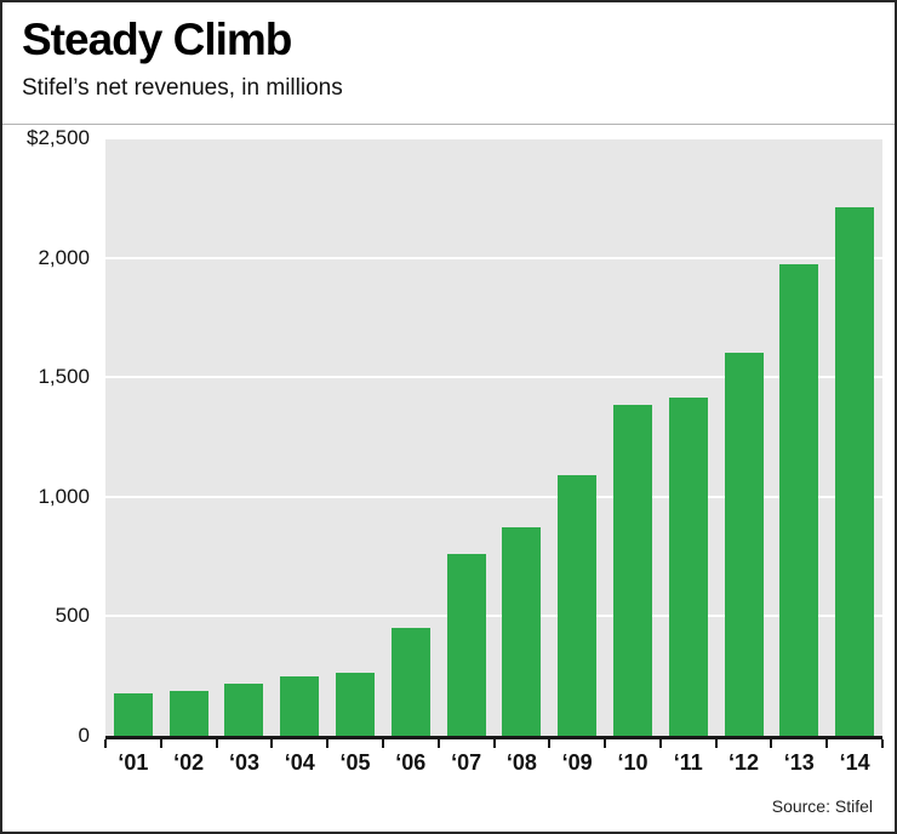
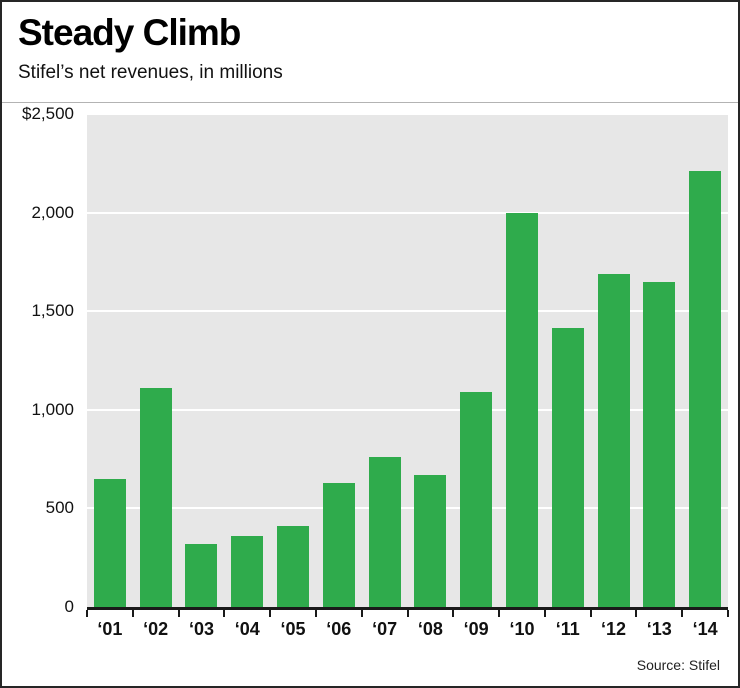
‘01: $180 -> $650
‘02: $190 -> $1110
‘03: $220 -> $320
‘04: $250 -> $360
‘05: $260 -> $410
‘06: $450 -> $630
‘08: $870 -> $670
‘10: $1380 -> $2000
‘12: $1600 -> $1690
‘13: $1970 -> $1650
